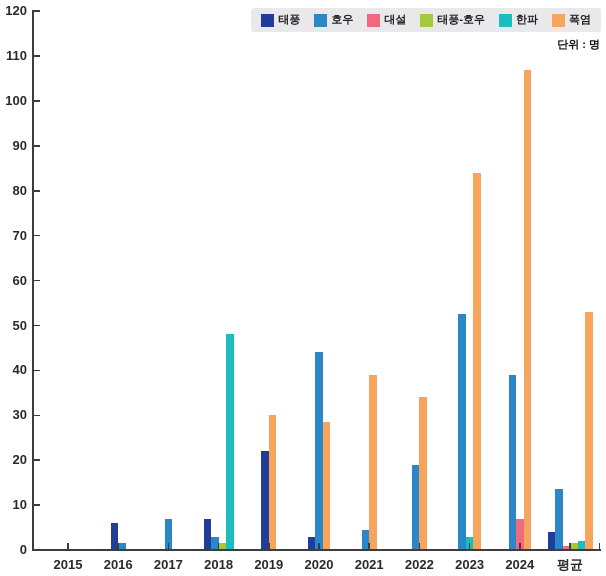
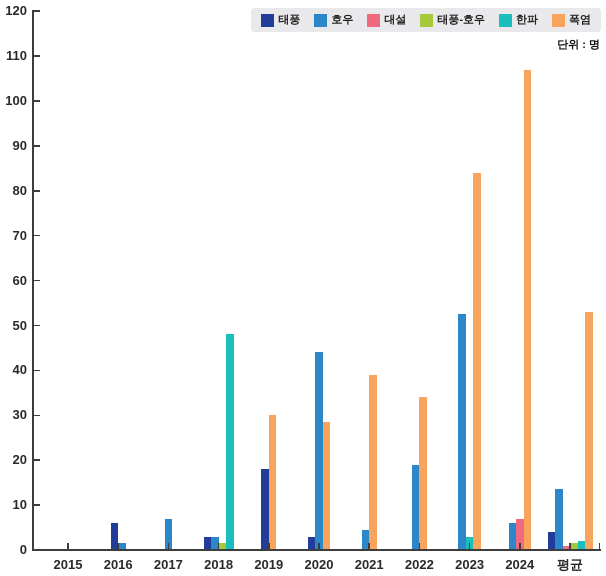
태풍/2018: 7 -> 3
태풍/2019: 22 -> 18
호우/2024: 39 -> 6
